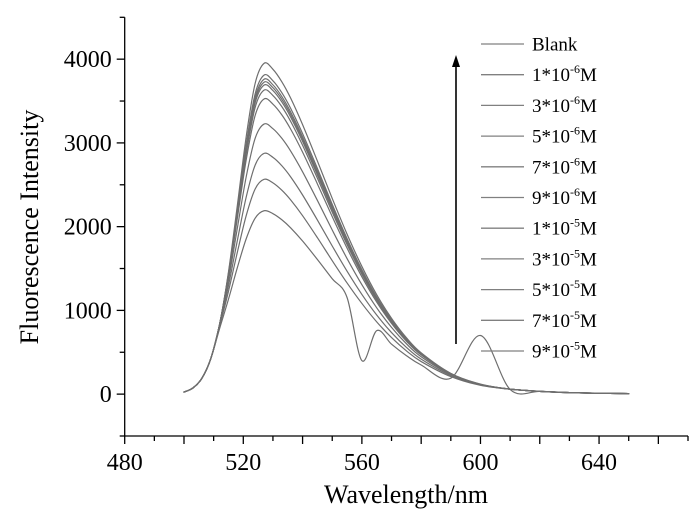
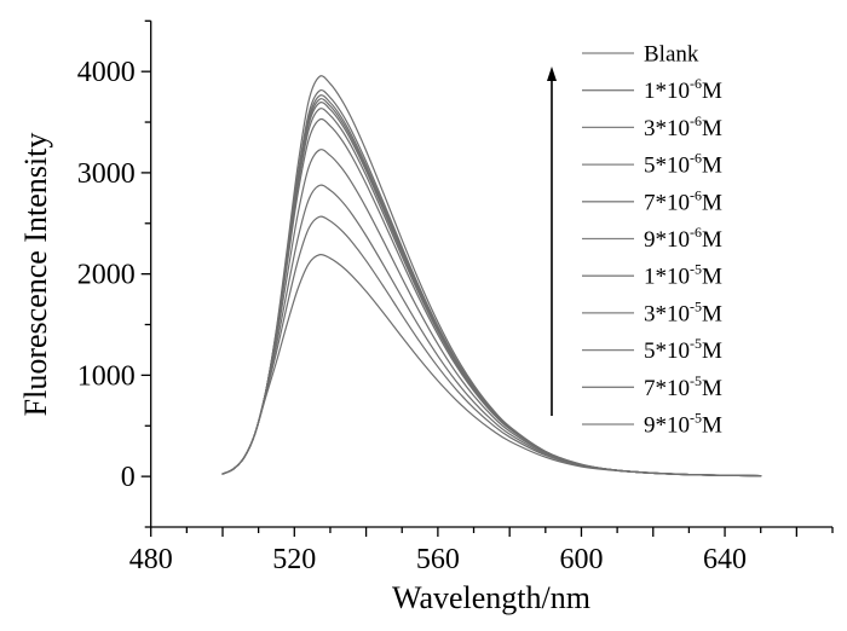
Blank/560: 400 -> 900
Blank/600: 700 -> 100
